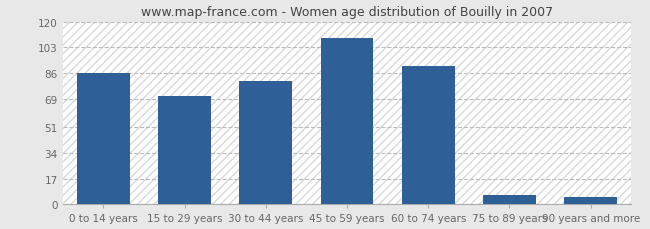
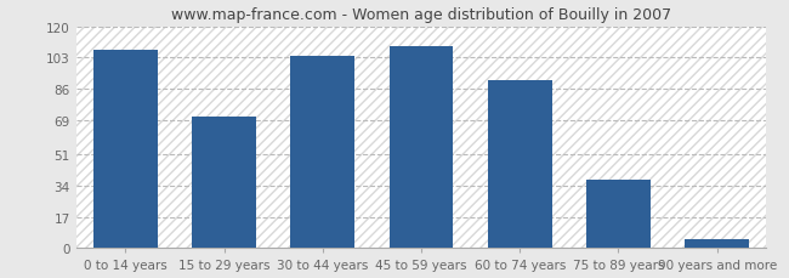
0 to 14 years: 86 -> 107
30 to 44 years: 81 -> 104
75 to 89 years: 6 -> 37
